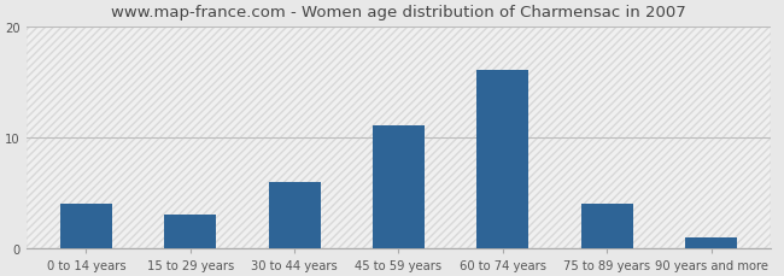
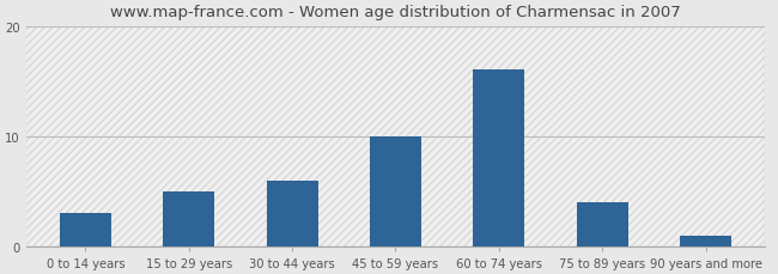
0 to 14 years: 4 -> 3
15 to 29 years: 3 -> 5
45 to 59 years: 11 -> 10
